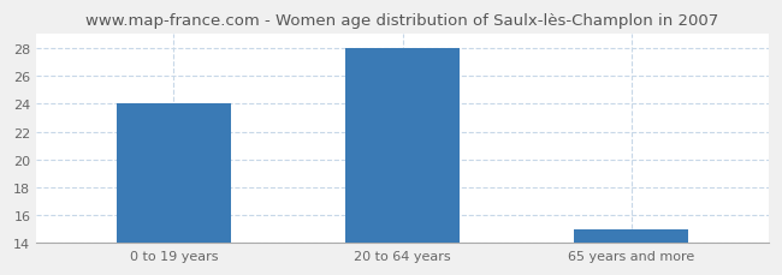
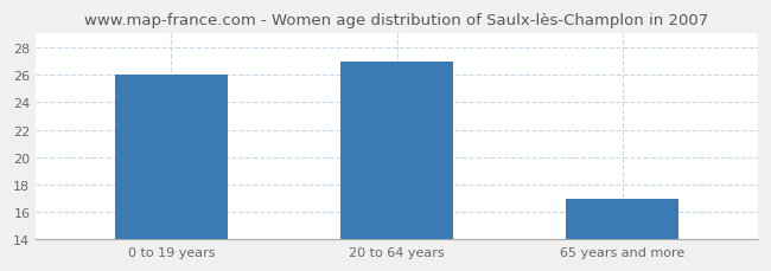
0 to 19 years: 24 -> 26
20 to 64 years: 28 -> 27
65 years and more: 15 -> 17
